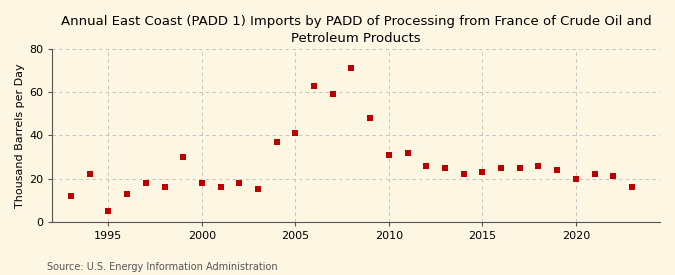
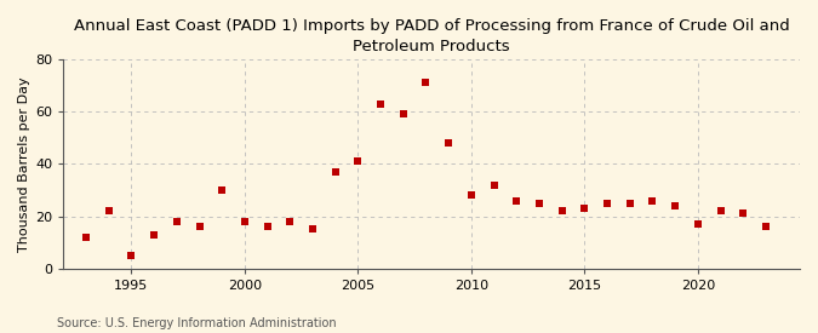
2010: 31 -> 28
2020: 20 -> 17
